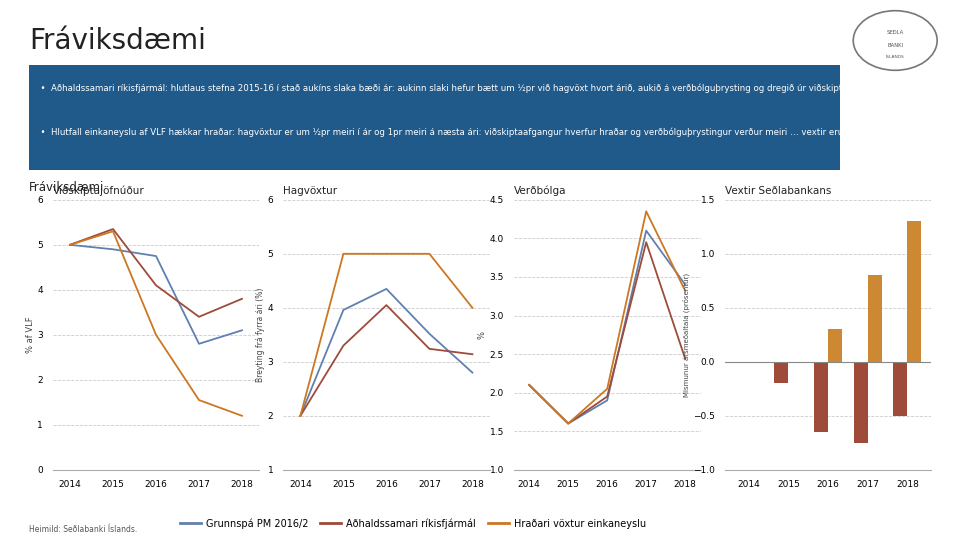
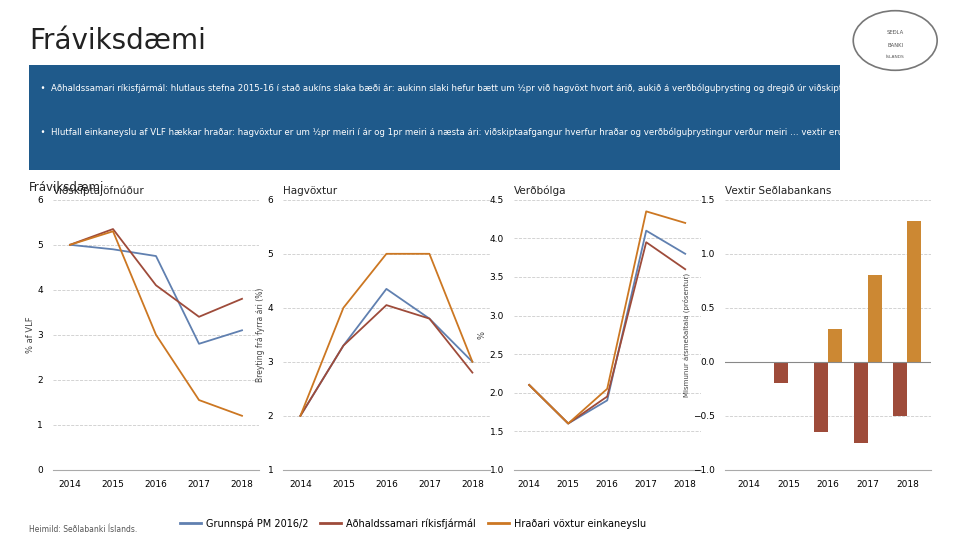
Hagvöxtur/Grunnspá PM 2016/2/2015: 3.96 -> 3.30
Hagvöxtur/Hraðari vöxtur einkaneyslu/2015: 5 -> 4
Hagvöxtur/Grunnspá PM 2016/2/2017: 3.52 -> 3.80
Hagvöxtur/Aðhaldssamari ríkisfjármál/2017: 3.24 -> 3.80
Hagvöxtur/Grunnspá PM 2016/2/2018: 2.80 -> 3.00
Hagvöxtur/Aðhaldssamari ríkisfjármál/2018: 3.14 -> 2.80
Hagvöxtur/Hraðari vöxtur einkaneyslu/2018: 4 -> 3
Verðbólga/Grunnspá PM 2016/2/2018: 3.4 -> 3.8
Verðbólga/Aðhaldssamari ríkisfjármál/2018: 2.44 -> 3.60
Verðbólga/Hraðari vöxtur einkaneyslu/2018: 3.32 -> 4.20
